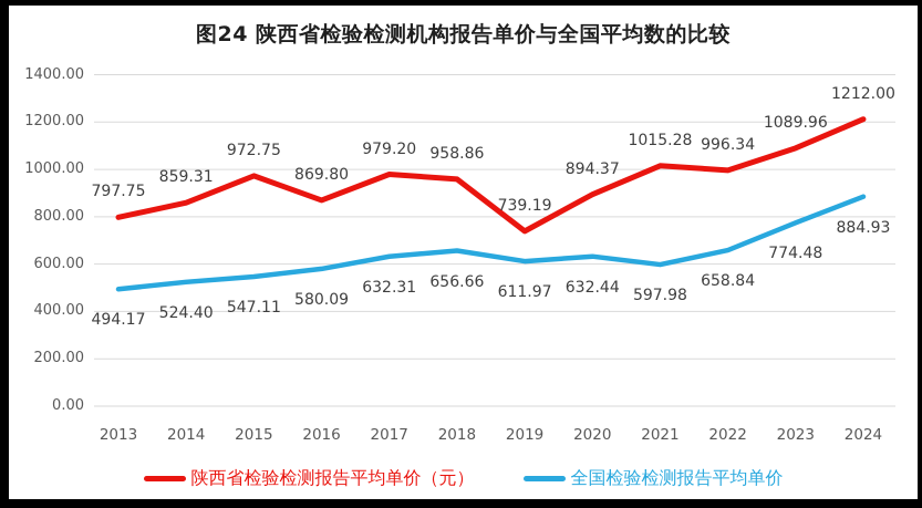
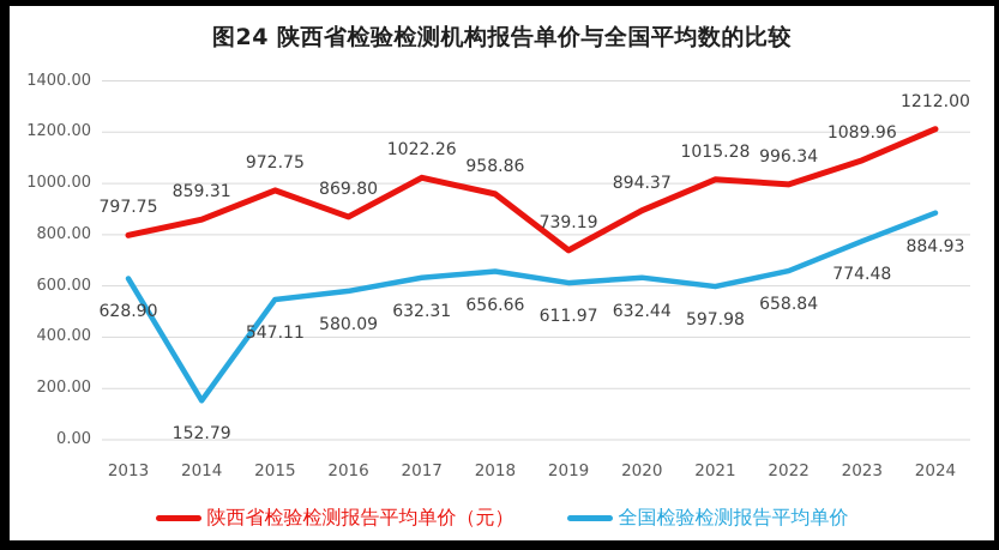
全国检验检测报告平均单价/2013: 494.17 -> 628.90
全国检验检测报告平均单价/2014: 524.40 -> 152.79
陕西省检验检测报告平均单价（元）/2017: 979.20 -> 1022.26
